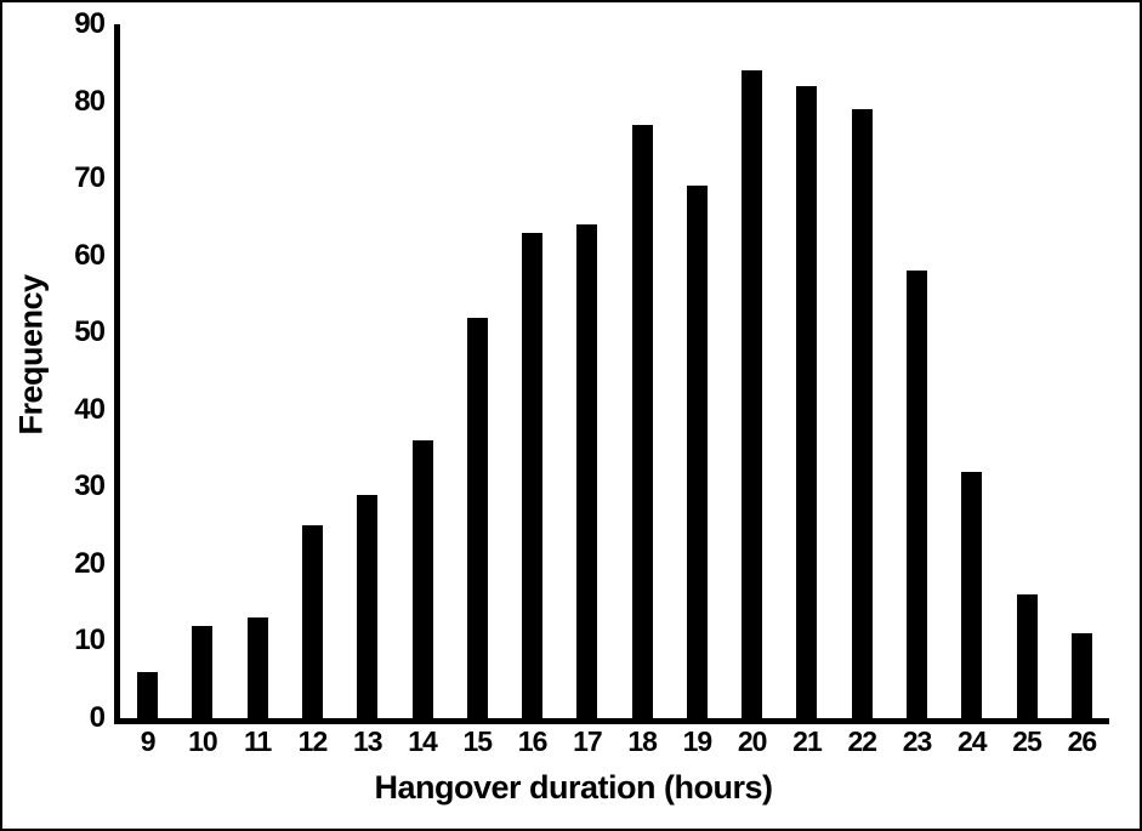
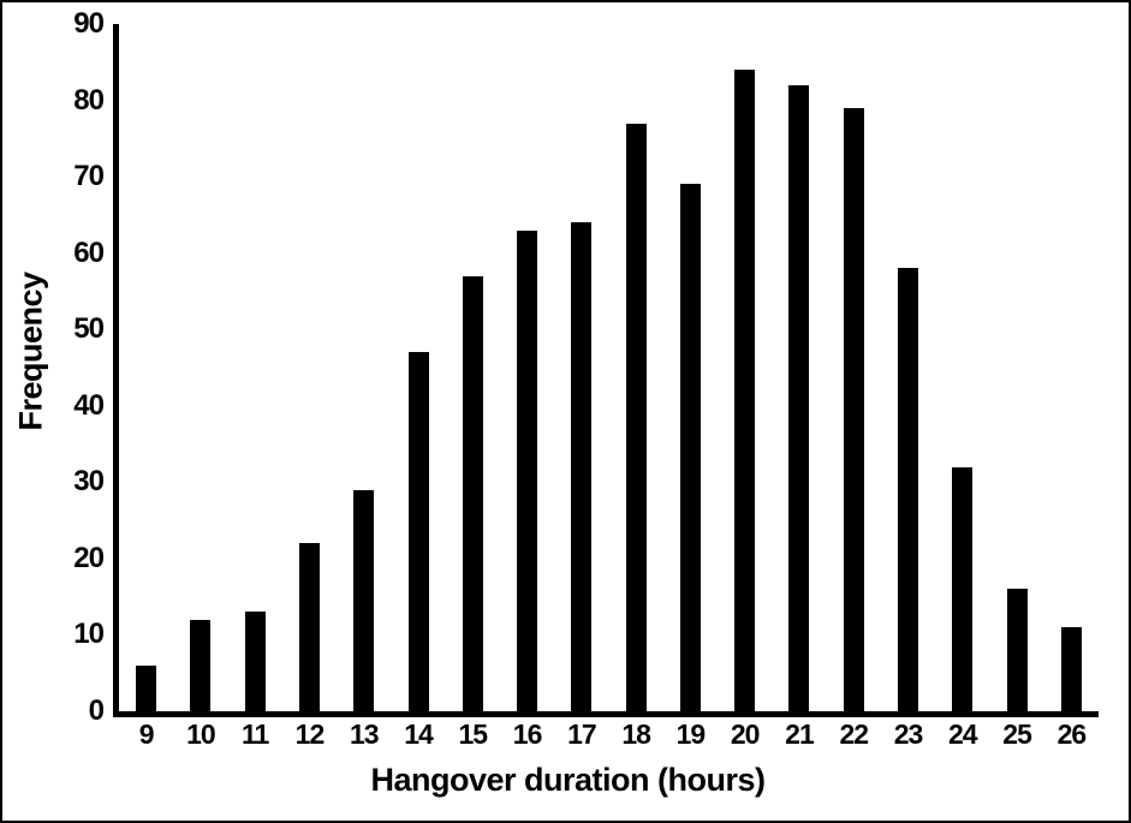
12: 25 -> 22
14: 36 -> 47
15: 52 -> 57
